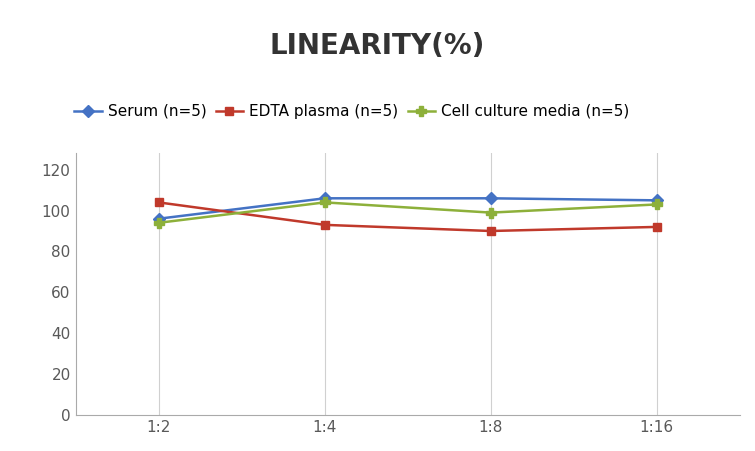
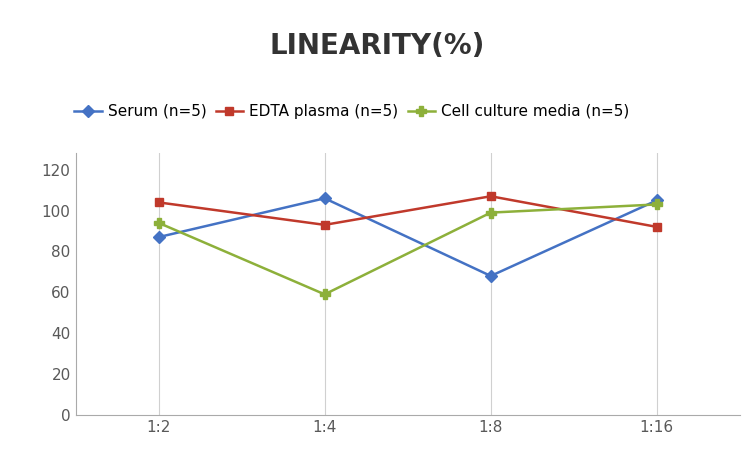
Serum (n=5)/1:2: 96 -> 87
Cell culture media (n=5)/1:4: 104 -> 59
Serum (n=5)/1:8: 106 -> 68
EDTA plasma (n=5)/1:8: 90 -> 107
